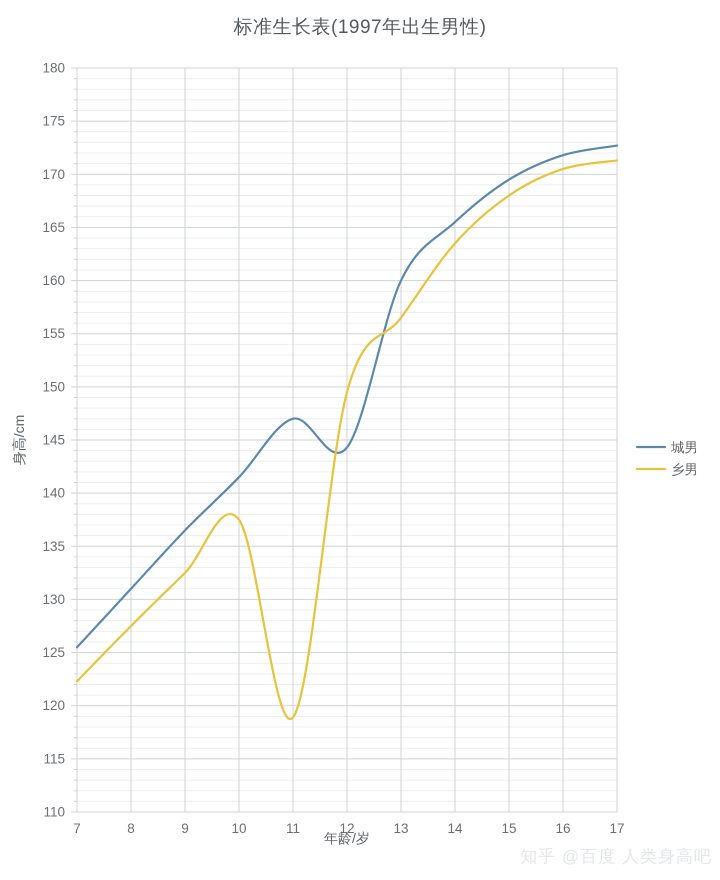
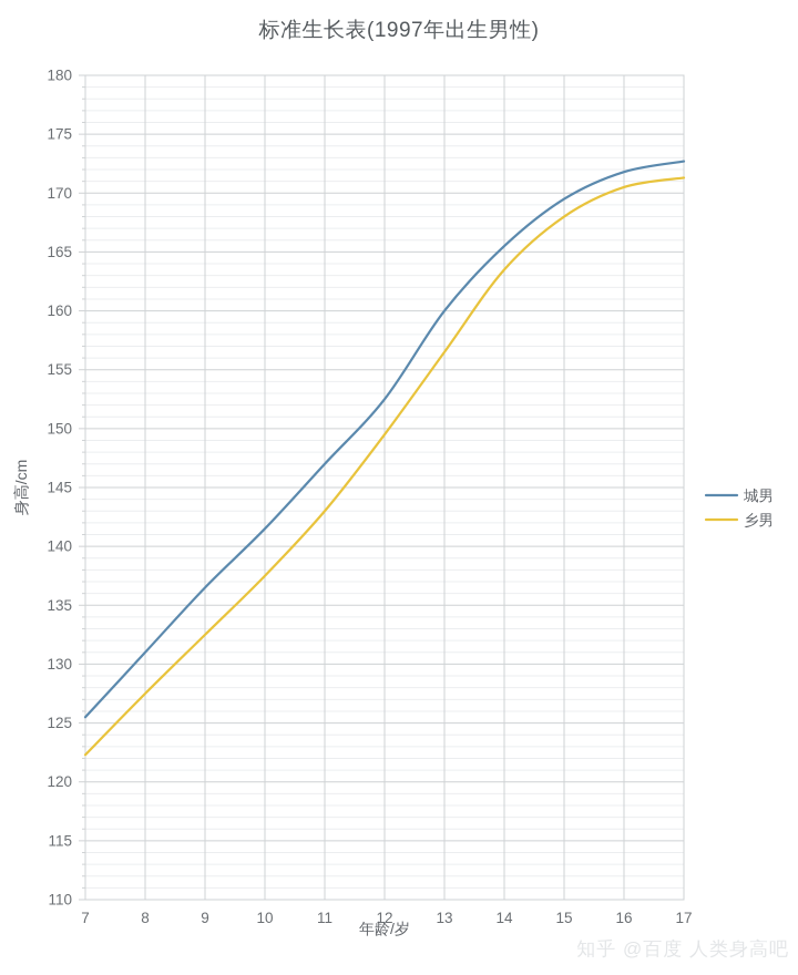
乡男/11: 118.9 -> 143.0
城男/12: 144.3 -> 152.5
